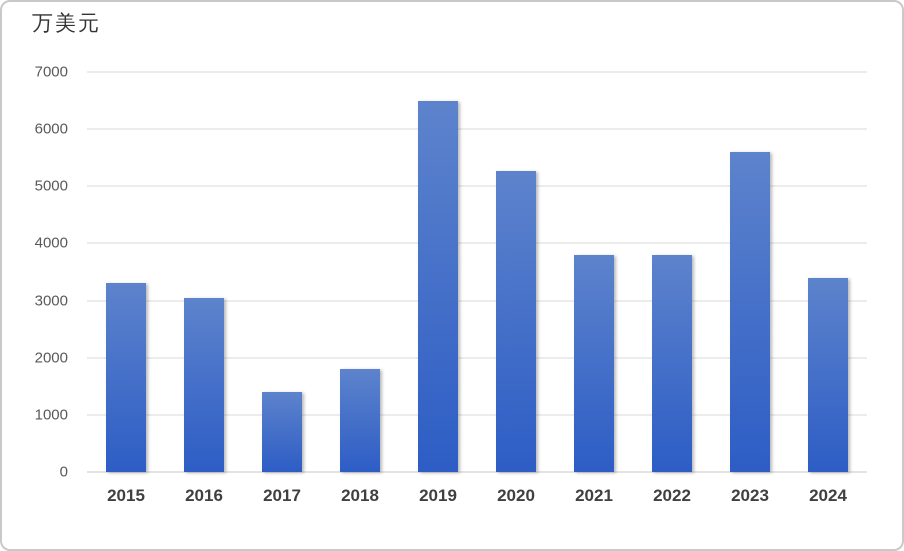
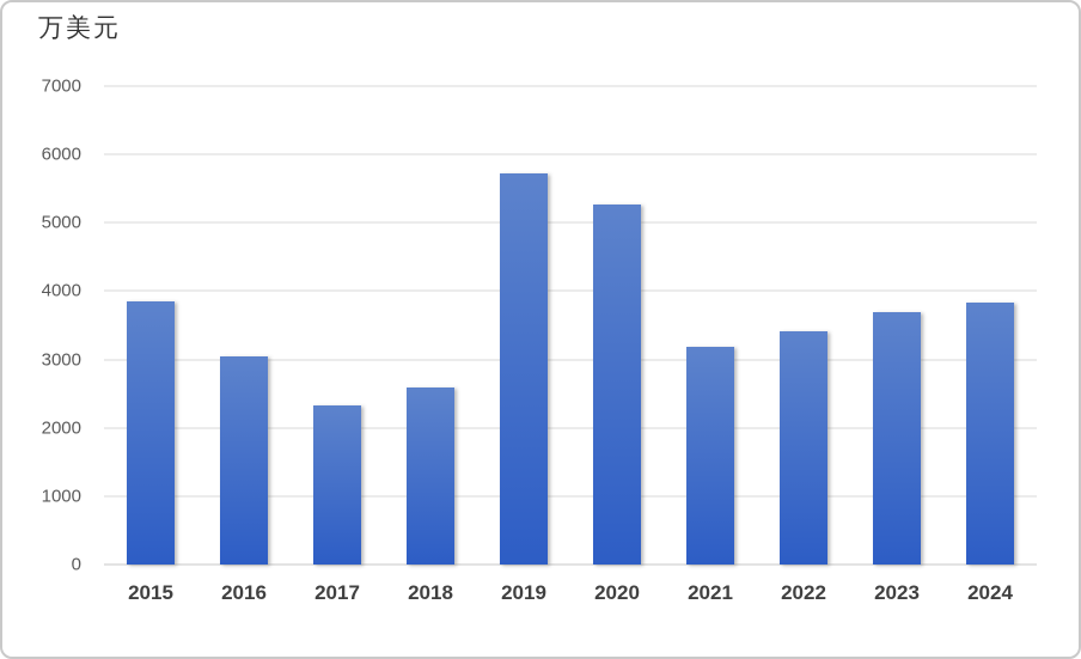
2015: 3300 -> 3800
2017: 1400 -> 2300
2018: 1800 -> 2600
2019: 6500 -> 5700
2021: 3800 -> 3200
2022: 3800 -> 3400
2023: 5600 -> 3700
2024: 3400 -> 3800
